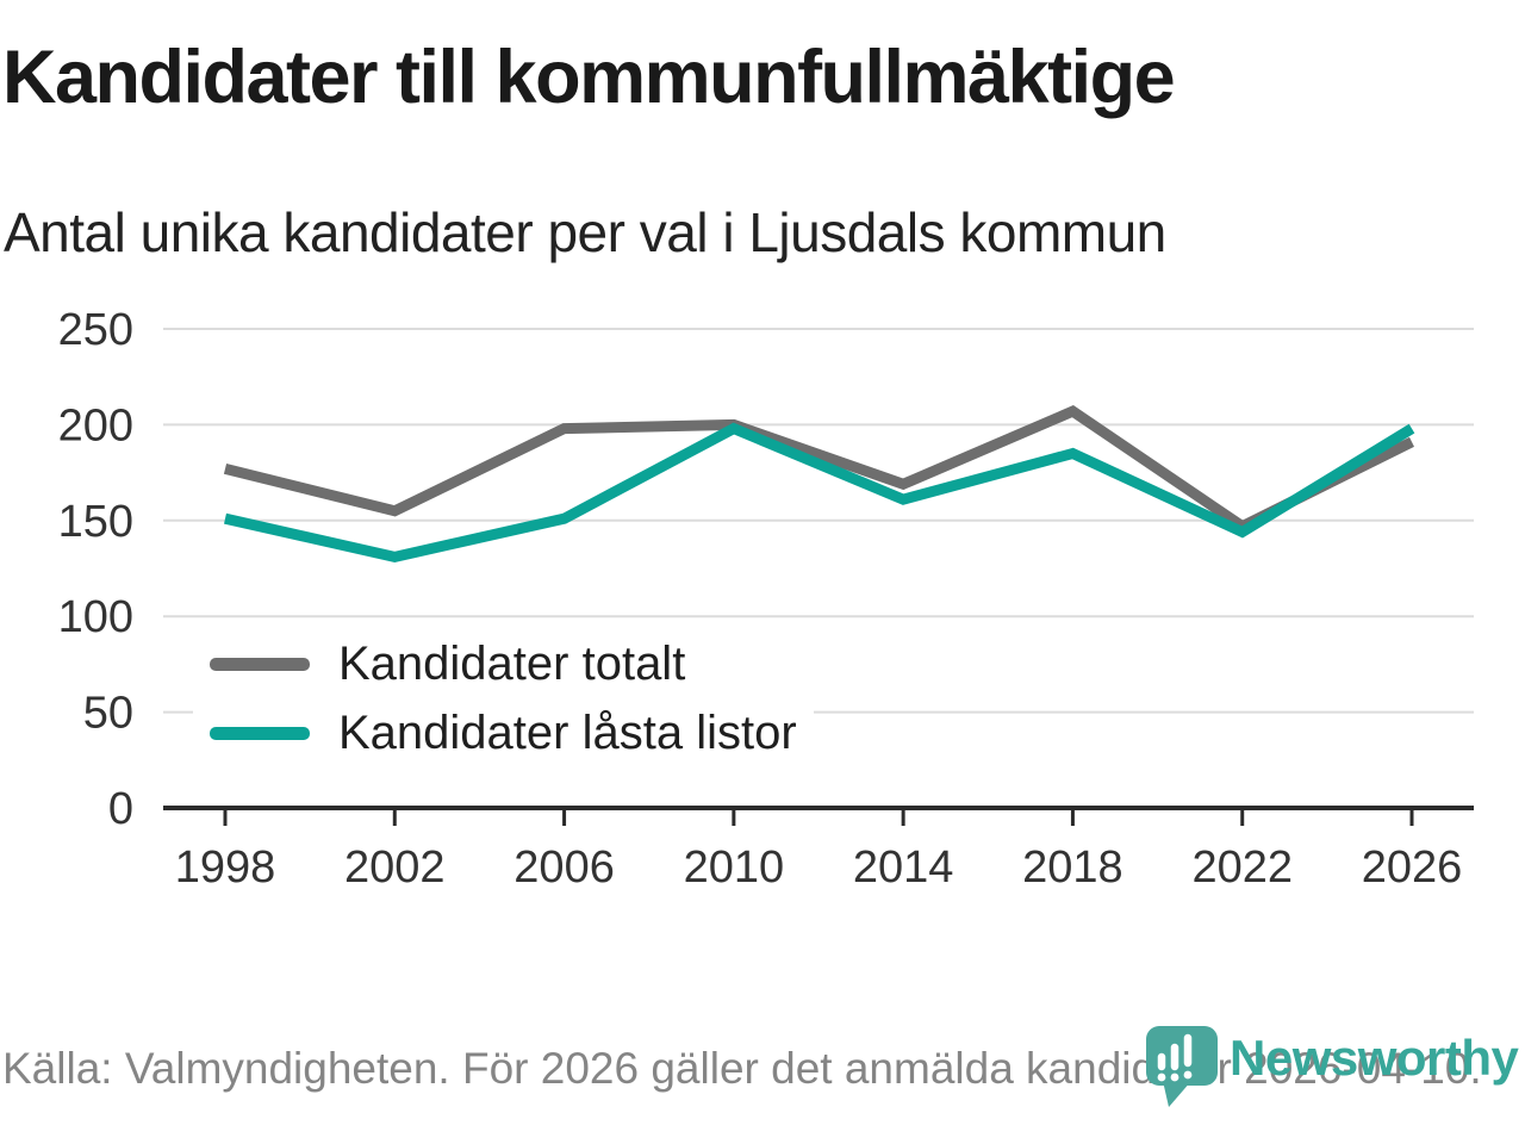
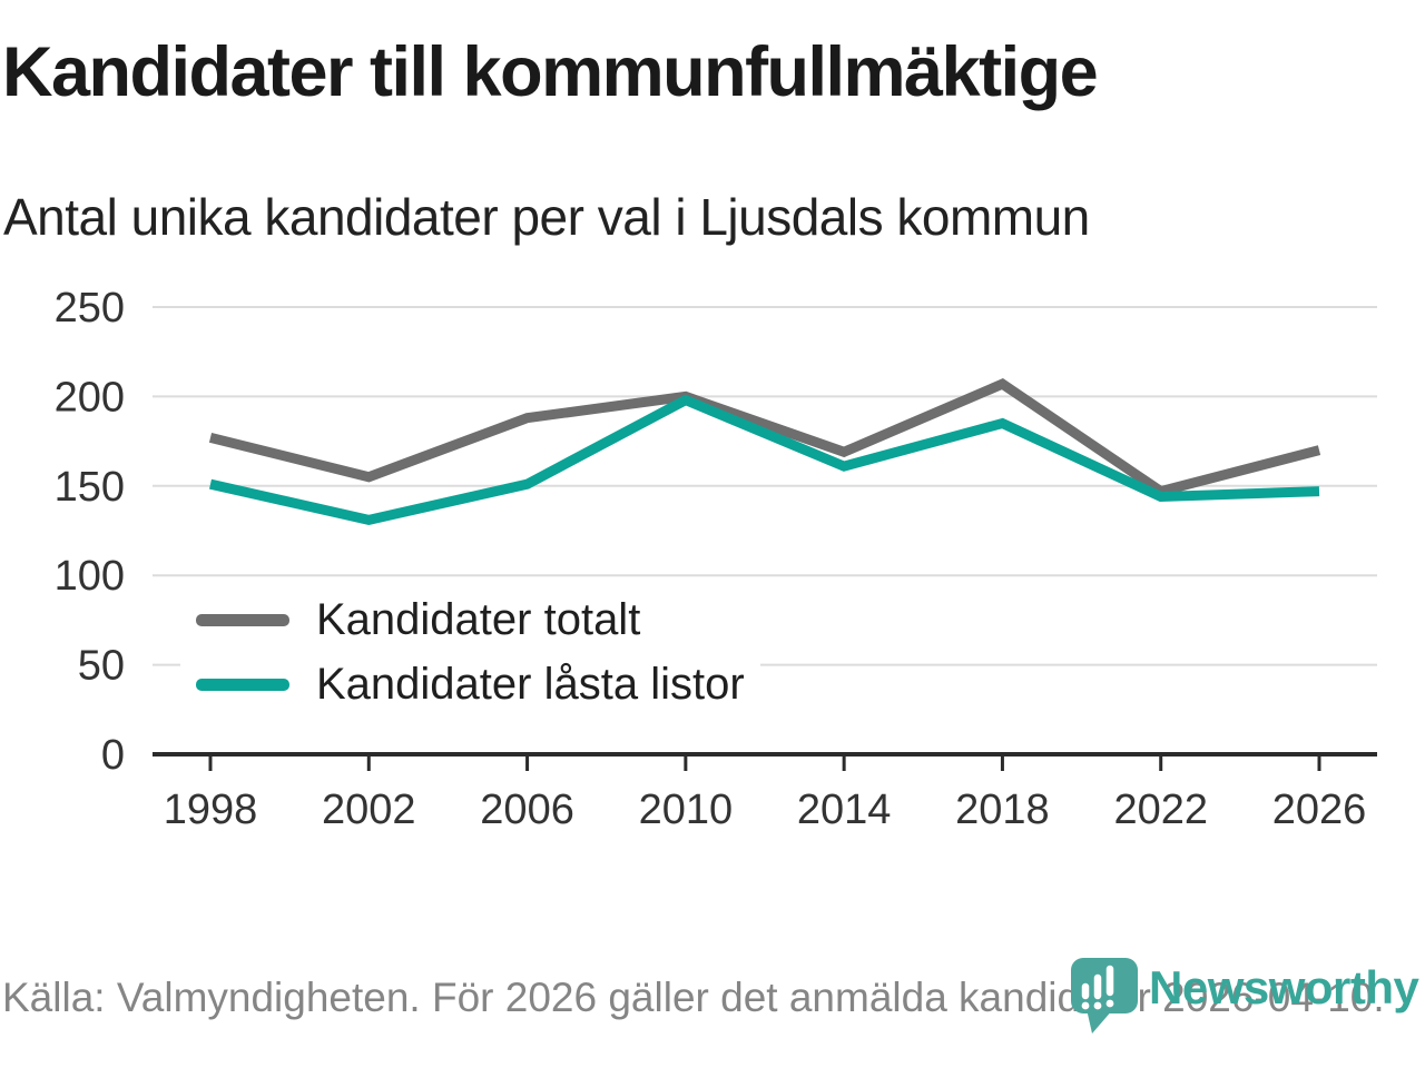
Kandidater totalt/2006: 198 -> 188
Kandidater totalt/2026: 191 -> 170
Kandidater låsta listor/2026: 198 -> 147
